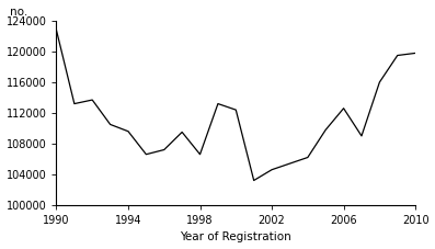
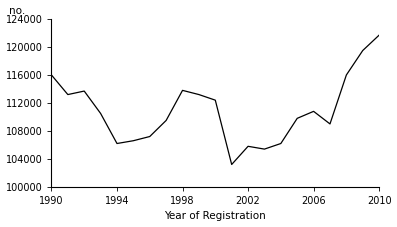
1990: 122800 -> 116000
1994: 109600 -> 106200
1998: 106600 -> 113800
2002: 104600 -> 105800
2006: 112600 -> 110800
2010: 119800 -> 121700
